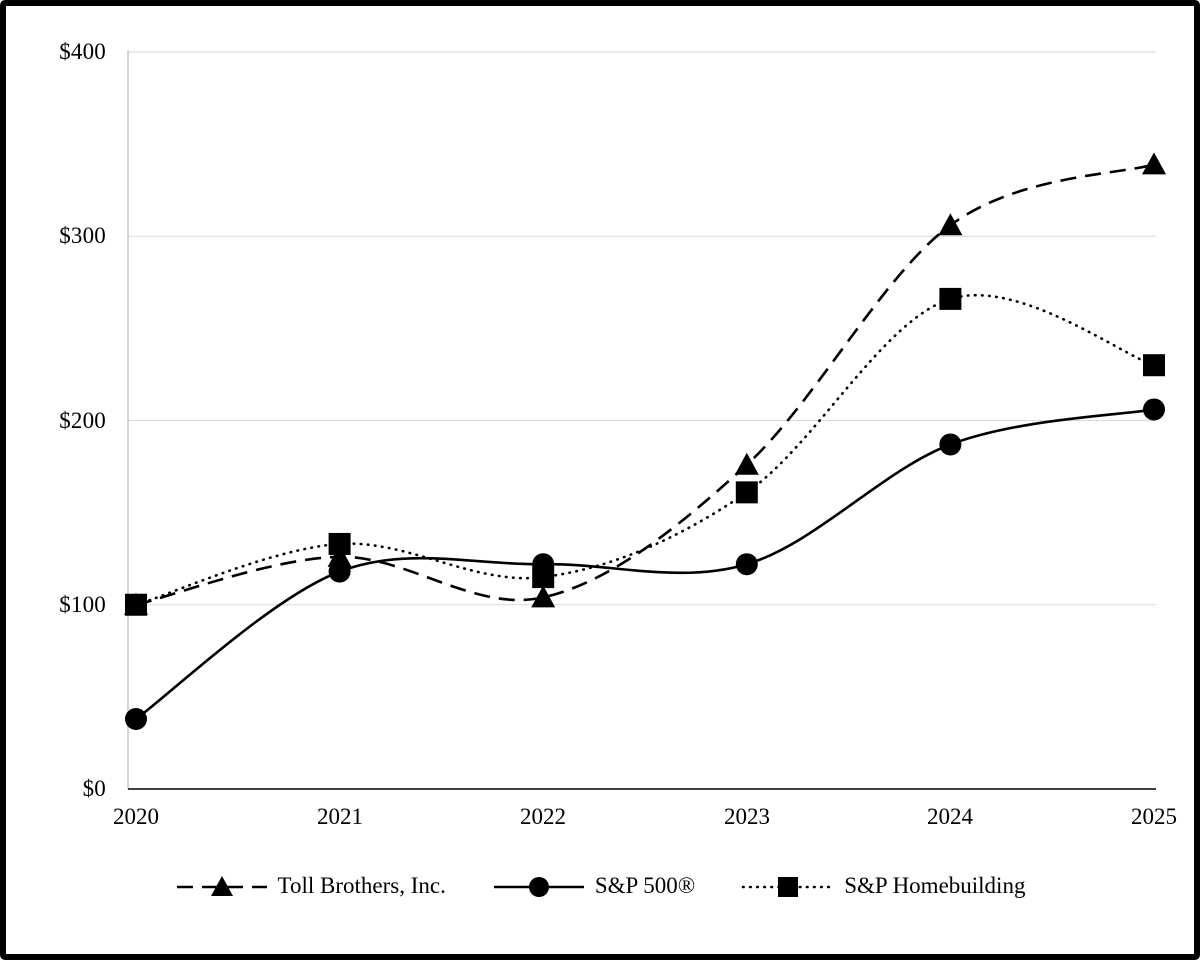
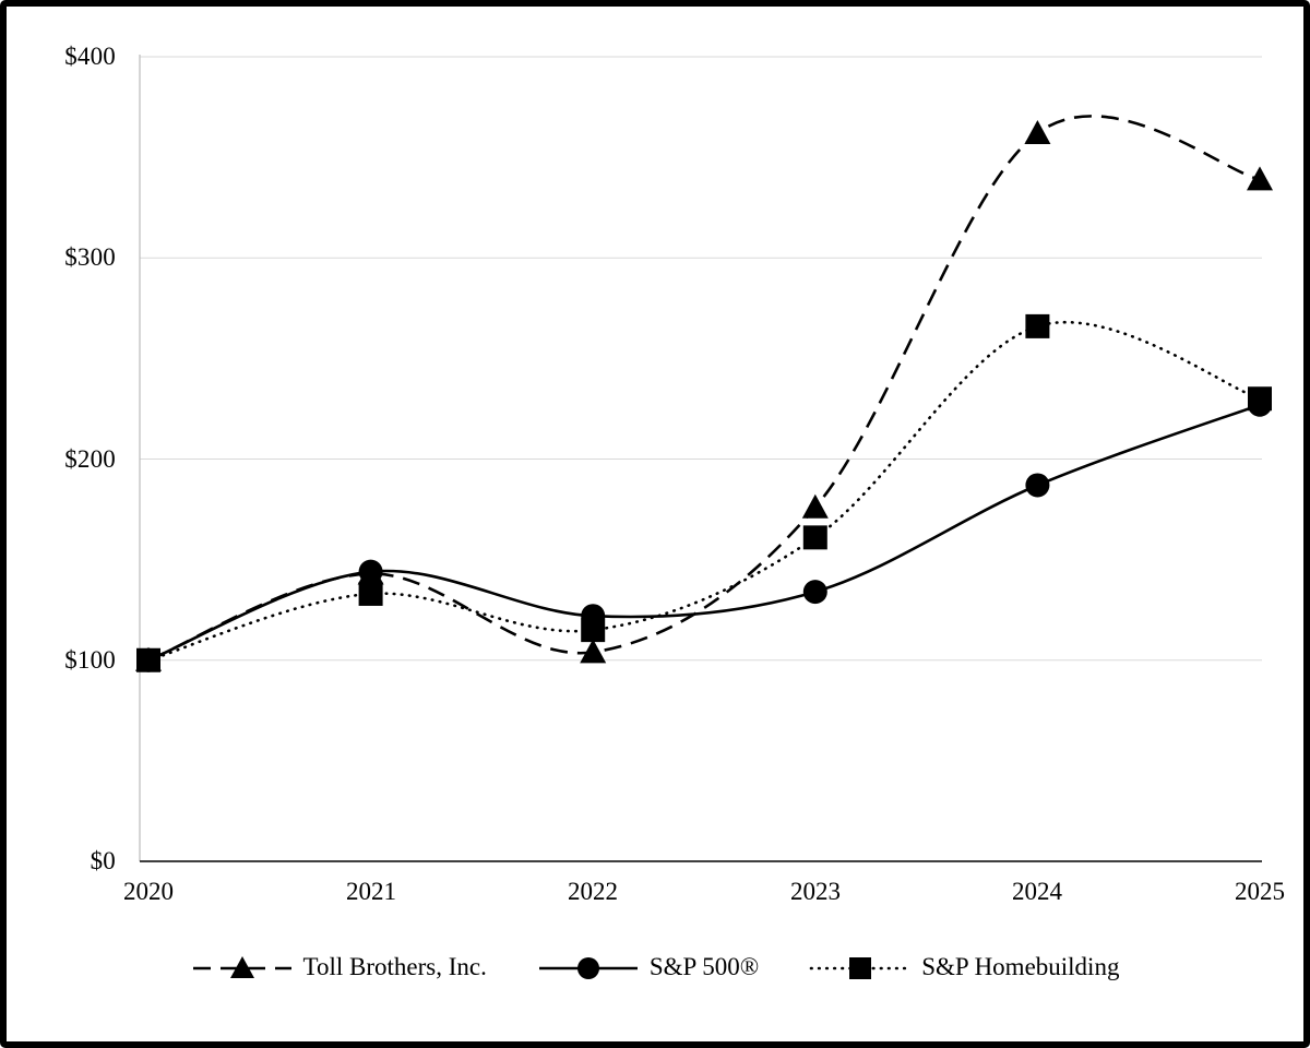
S&P 500®/2020: $38 -> $100
Toll Brothers, Inc./2021: $126 -> $143
S&P 500®/2021: $118 -> $144
S&P 500®/2023: $122 -> $134
Toll Brothers, Inc./2024: $306 -> $362
S&P 500®/2025: $206 -> $227
